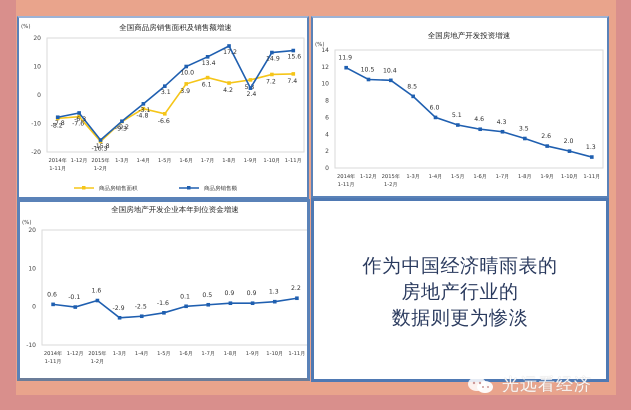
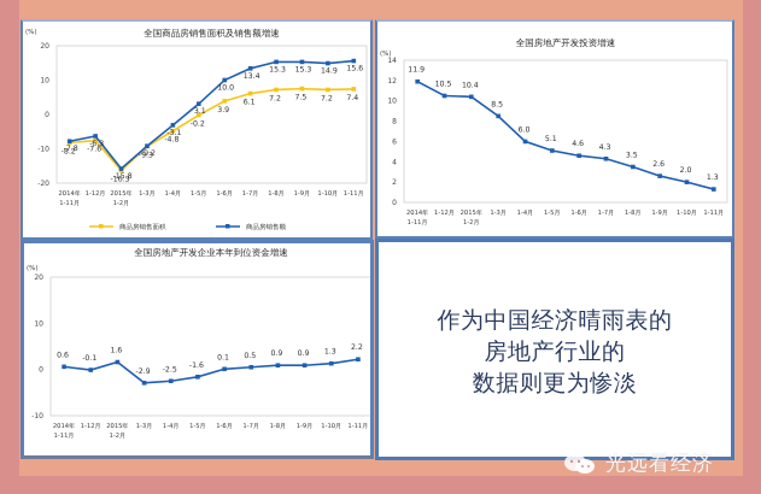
全国商品房销售面积及销售额增速/商品房销售面积/1-5月: -6.6 -> -0.2
全国商品房销售面积及销售额增速/商品房销售面积/1-8月: 4.2 -> 7.2
全国商品房销售面积及销售额增速/商品房销售额/1-8月: 17.2 -> 15.3
全国商品房销售面积及销售额增速/商品房销售面积/1-9月: 5.3 -> 7.5
全国商品房销售面积及销售额增速/商品房销售额/1-9月: 2.4 -> 15.3
